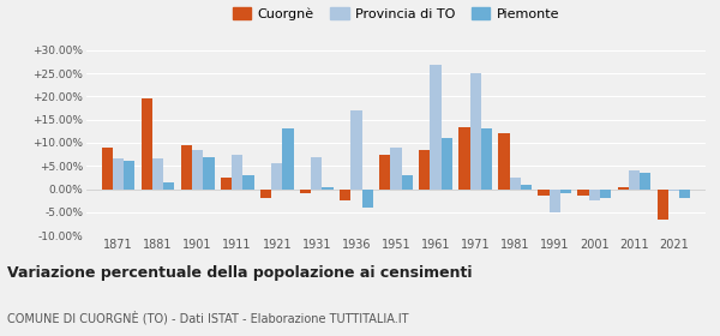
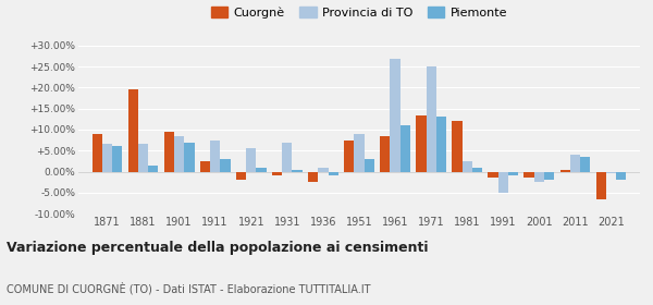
Piemonte/1921: 13.0% -> 1.0%
Provincia di TO/1936: 17.0% -> 1.0%
Piemonte/1936: -4.0% -> -1.0%
